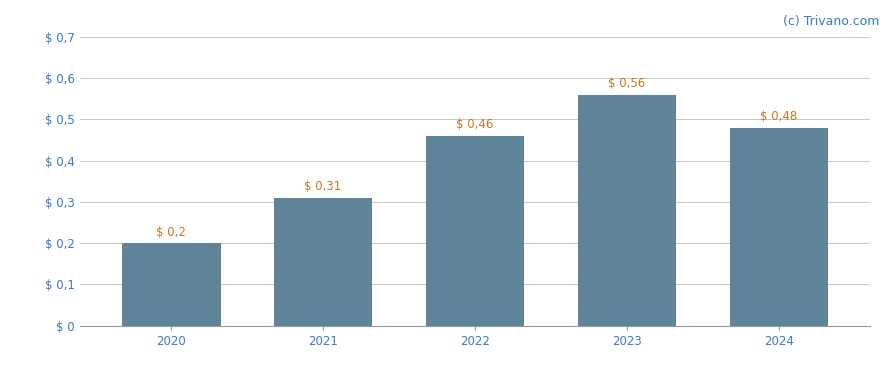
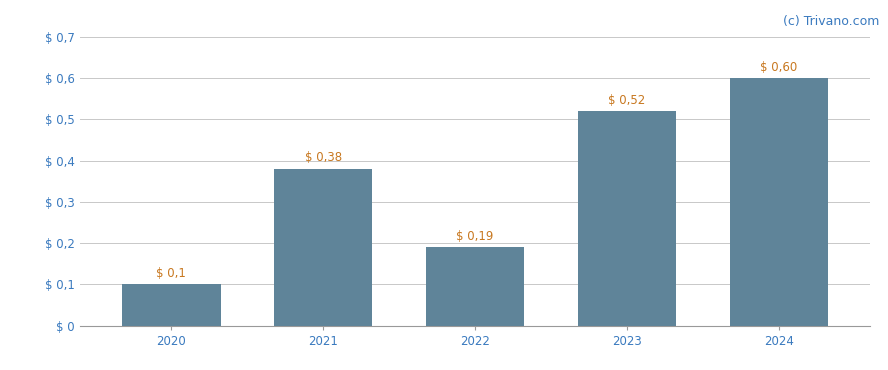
2020: 0,2 -> 0,1
2021: 0,31 -> 0,38
2022: 0,46 -> 0,19
2023: 0,56 -> 0,52
2024: 0,48 -> 0,60
